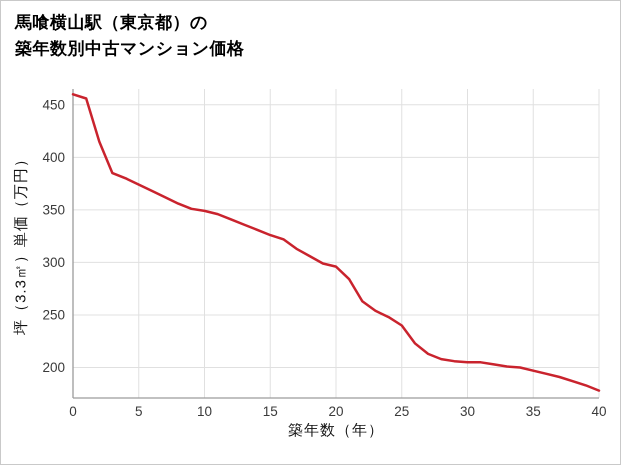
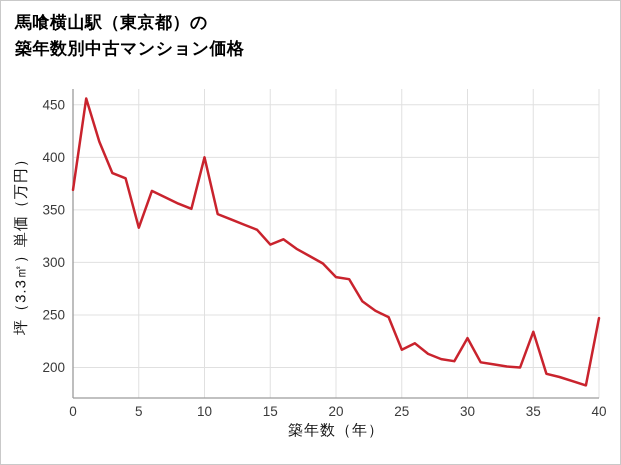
0: 460 -> 369
5: 374 -> 333
10: 349 -> 400
15: 326 -> 317
20: 296 -> 286
25: 240 -> 217
30: 205 -> 228
35: 197 -> 234
40: 178 -> 247
